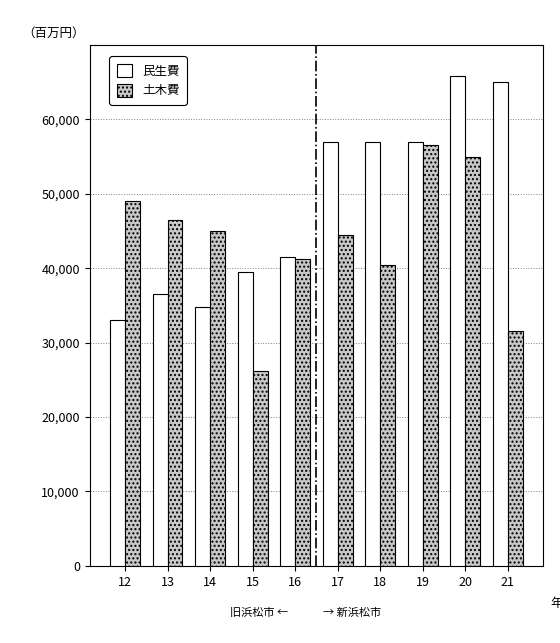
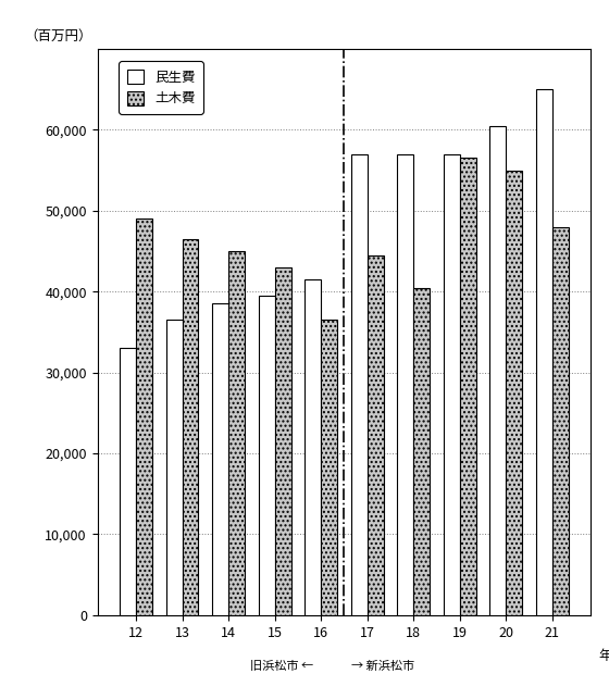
民生費/14: 34,800 -> 38,500
土木費/15: 26,200 -> 43,000
土木費/16: 41,200 -> 36,500
民生費/20: 65,800 -> 60,500
土木費/21: 31,600 -> 48,000
